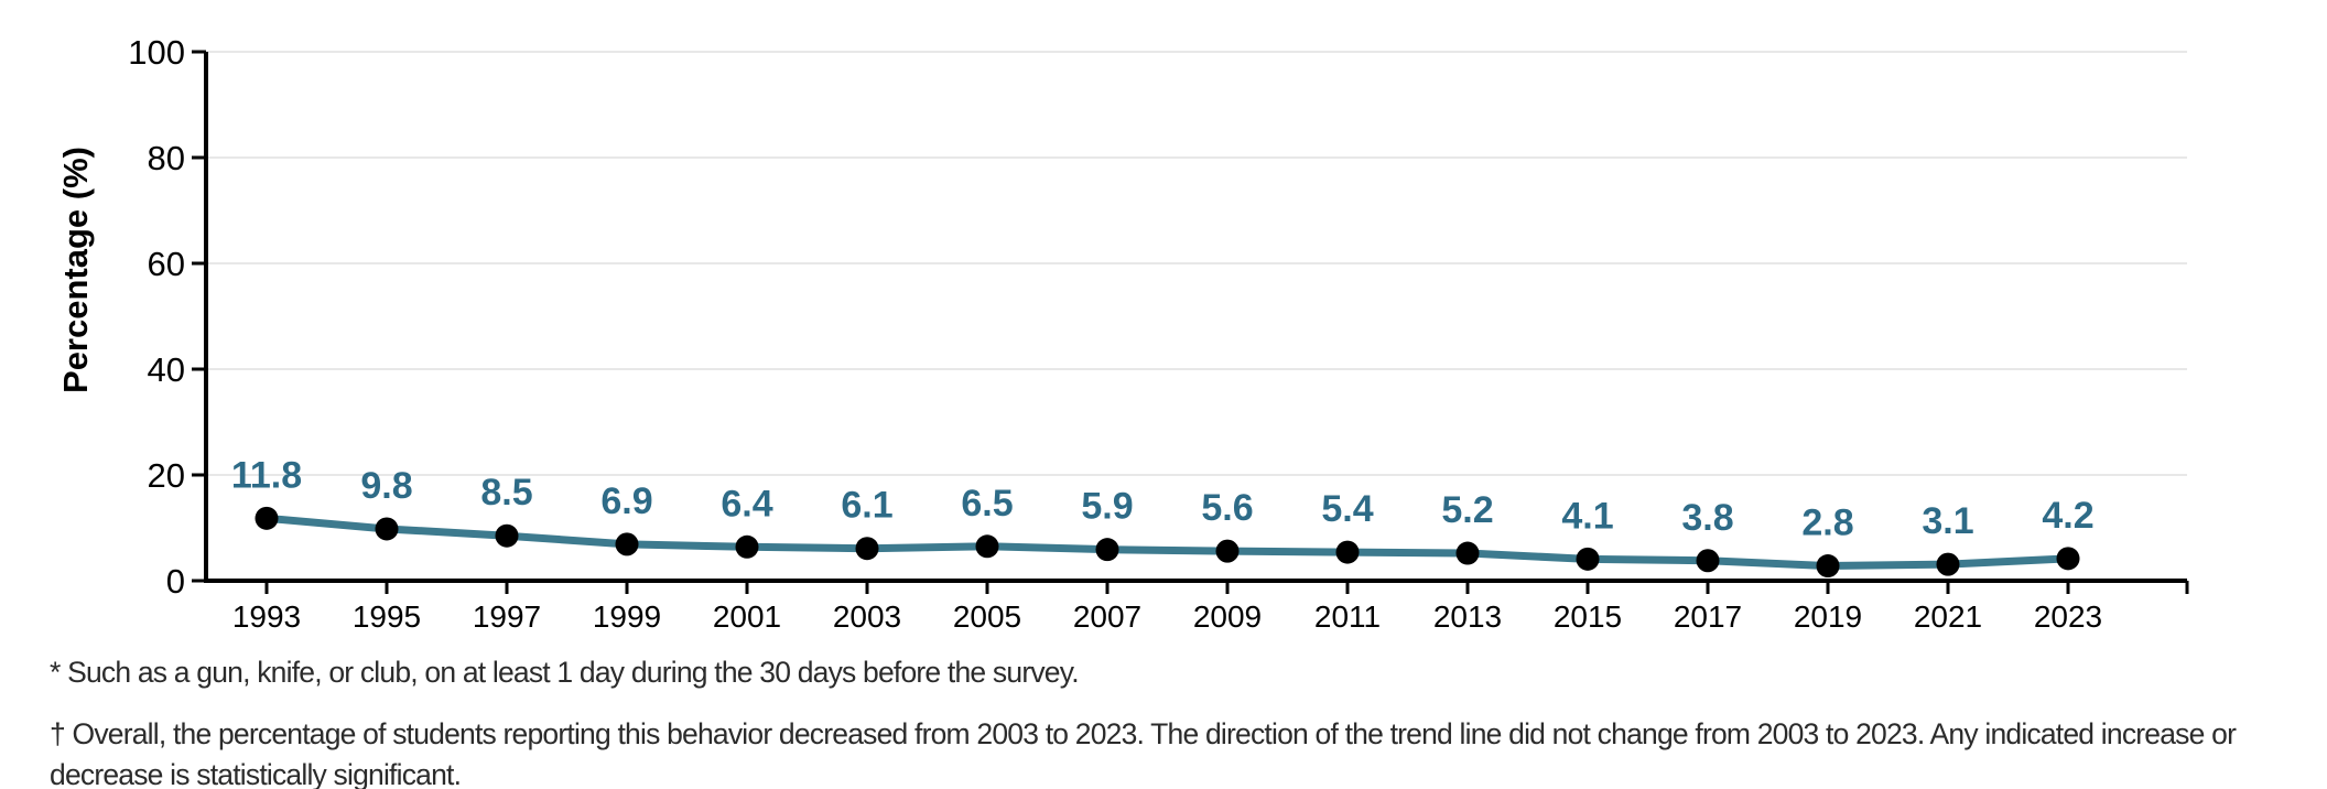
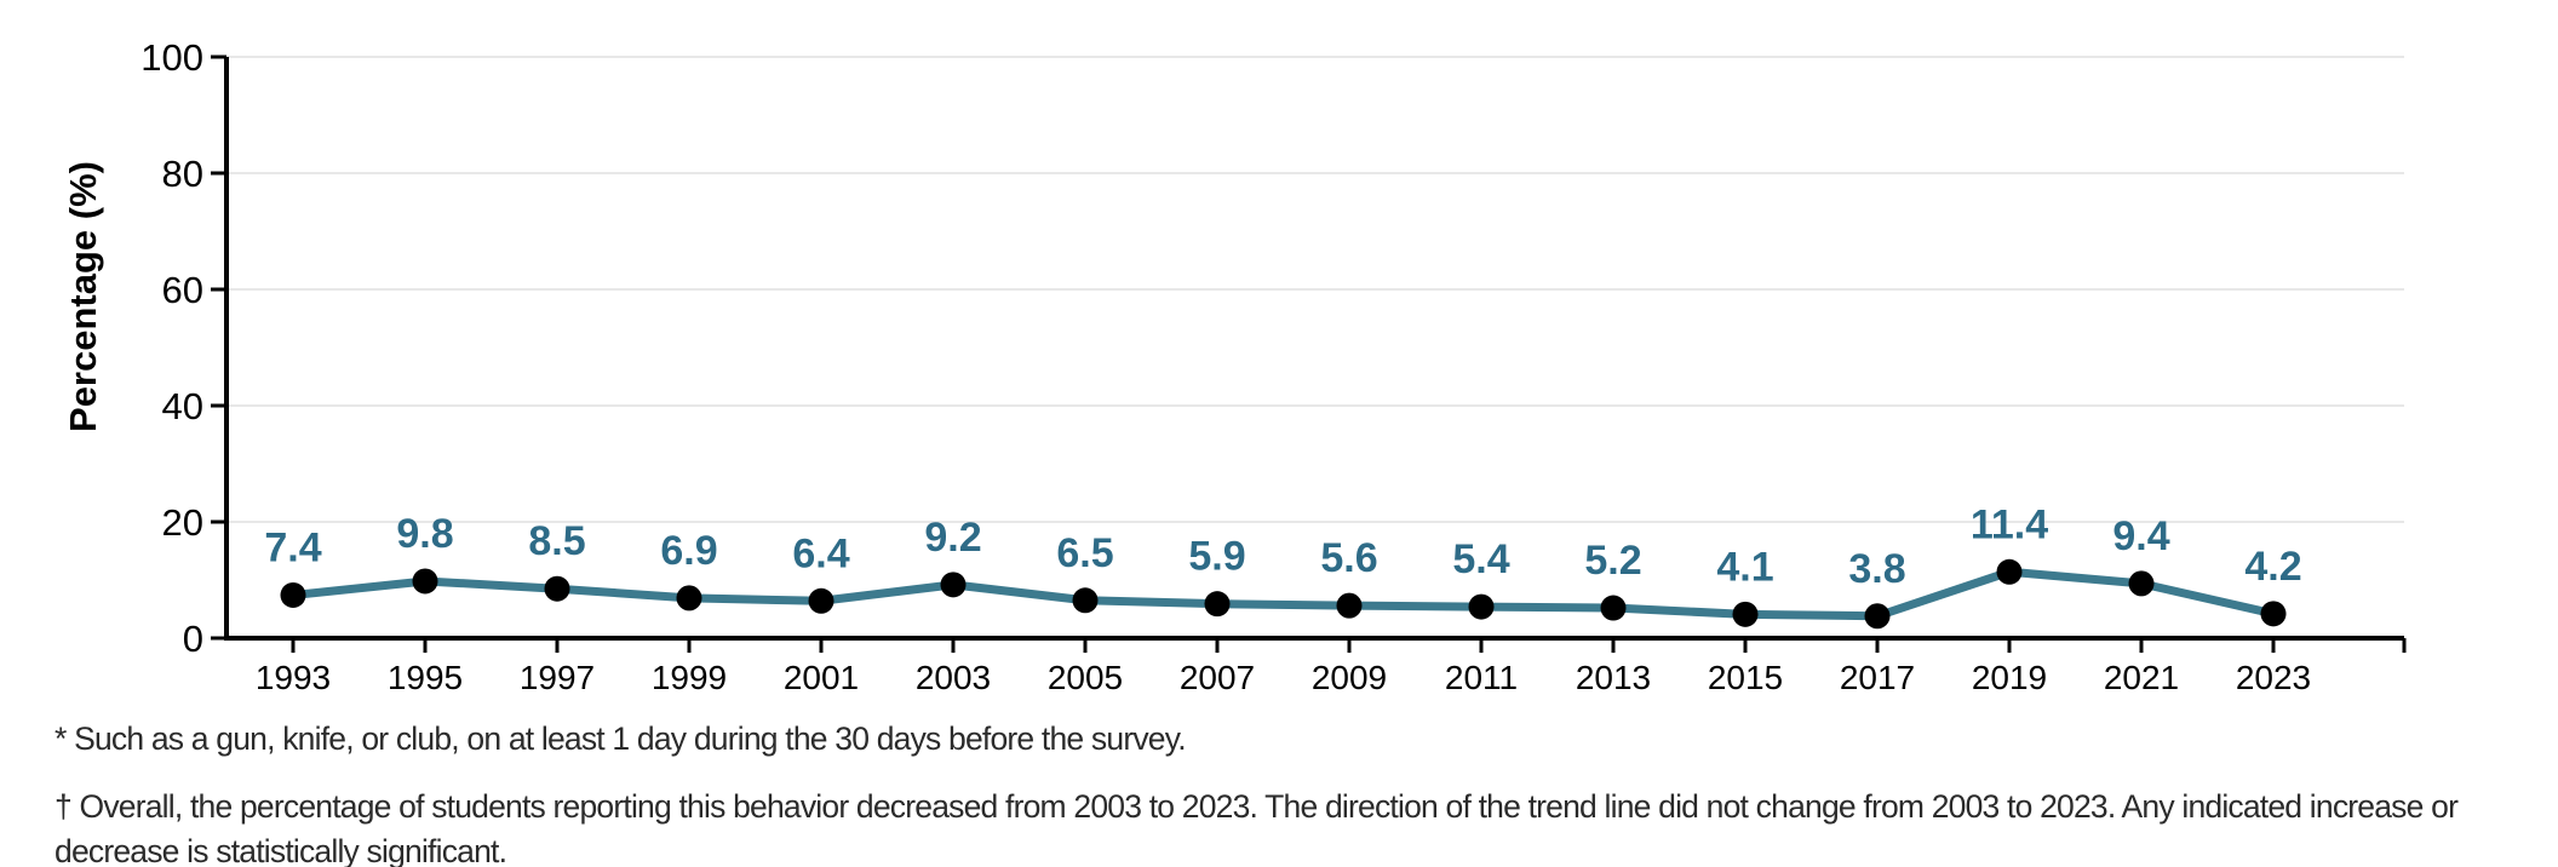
1993: 11.8 -> 7.4
2003: 6.1 -> 9.2
2019: 2.8 -> 11.4
2021: 3.1 -> 9.4
